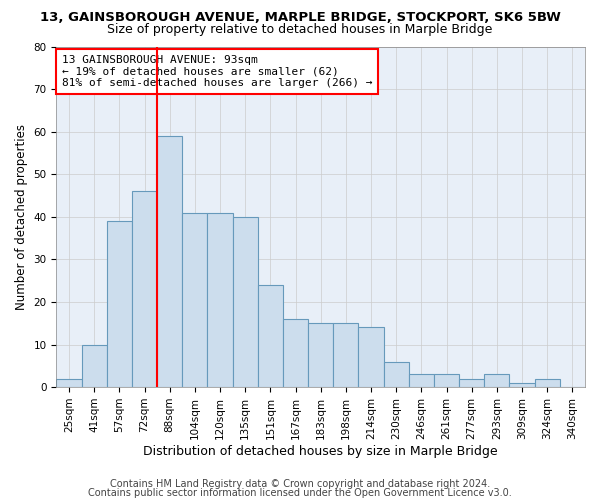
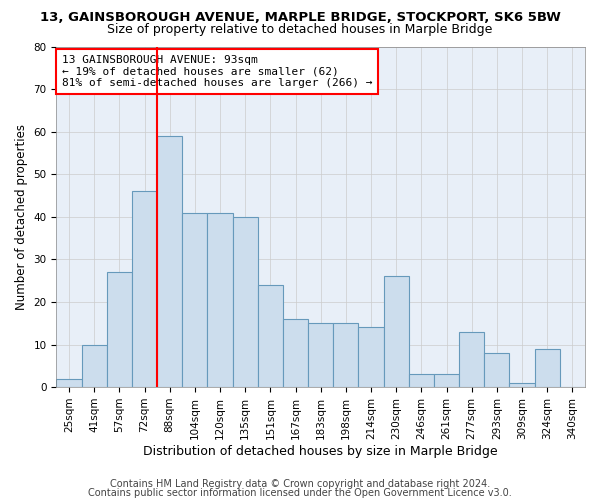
57sqm: 39 -> 27
230sqm: 6 -> 26
277sqm: 2 -> 13
293sqm: 3 -> 8
324sqm: 2 -> 9
